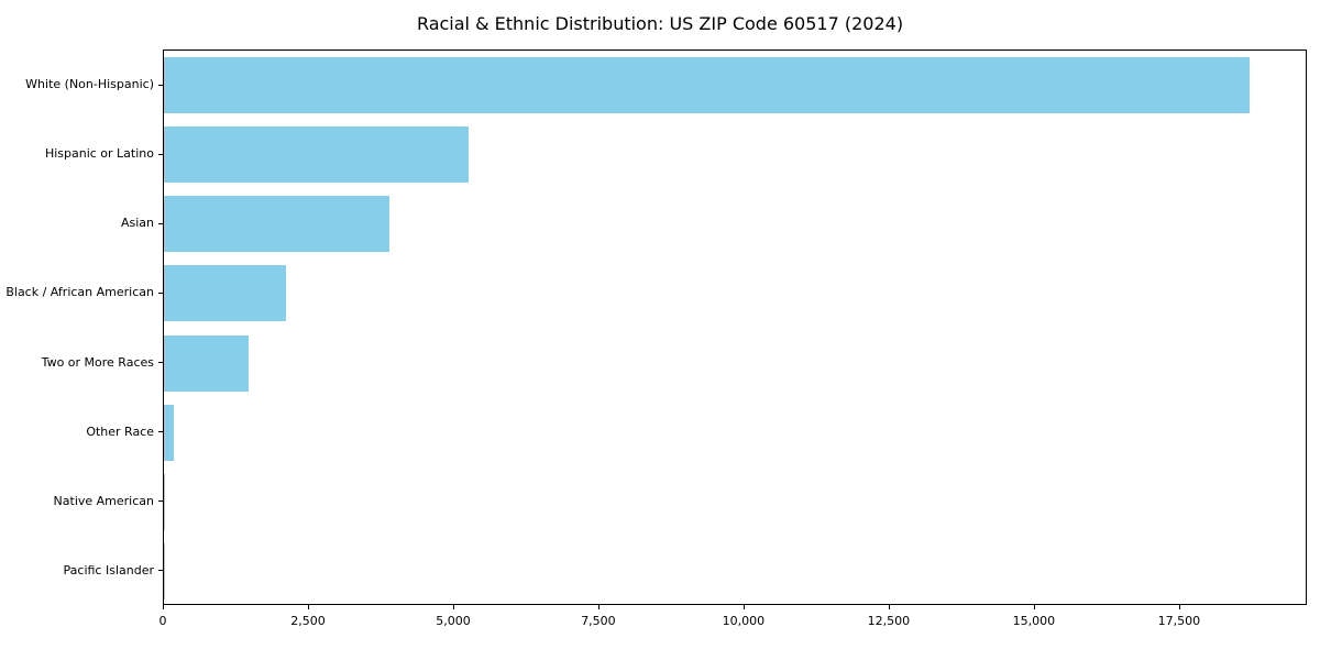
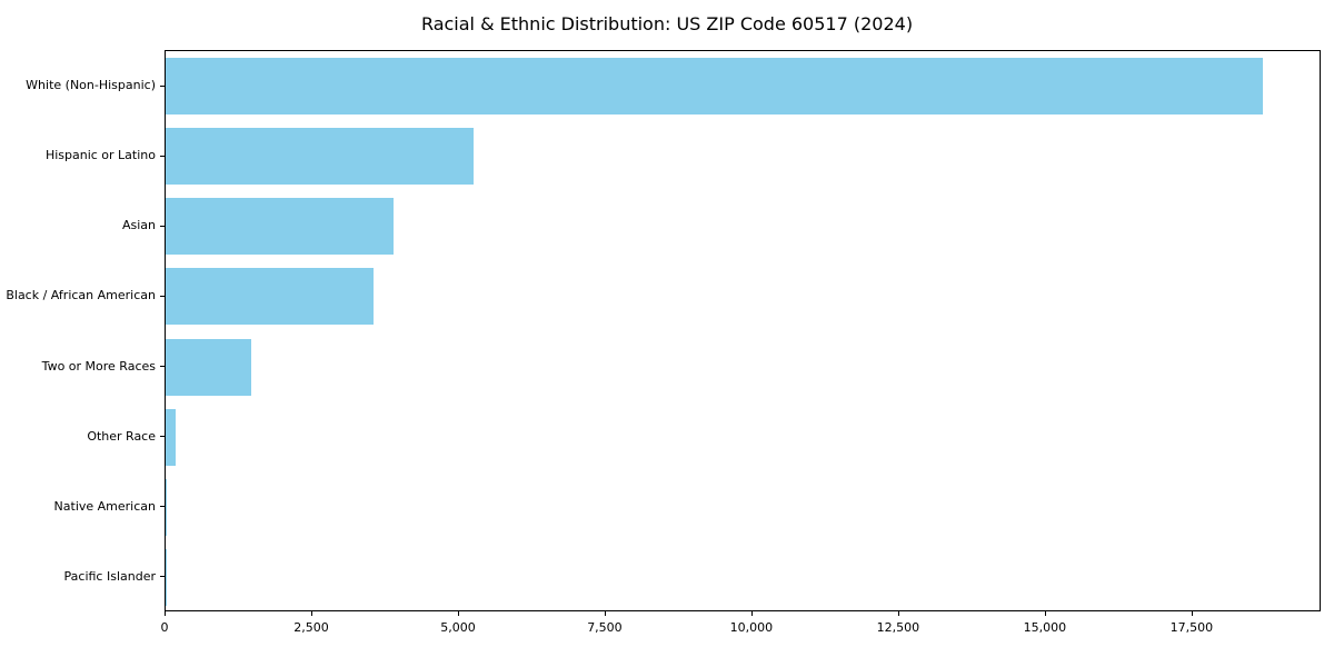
Black / African American: 2100 -> 3500
